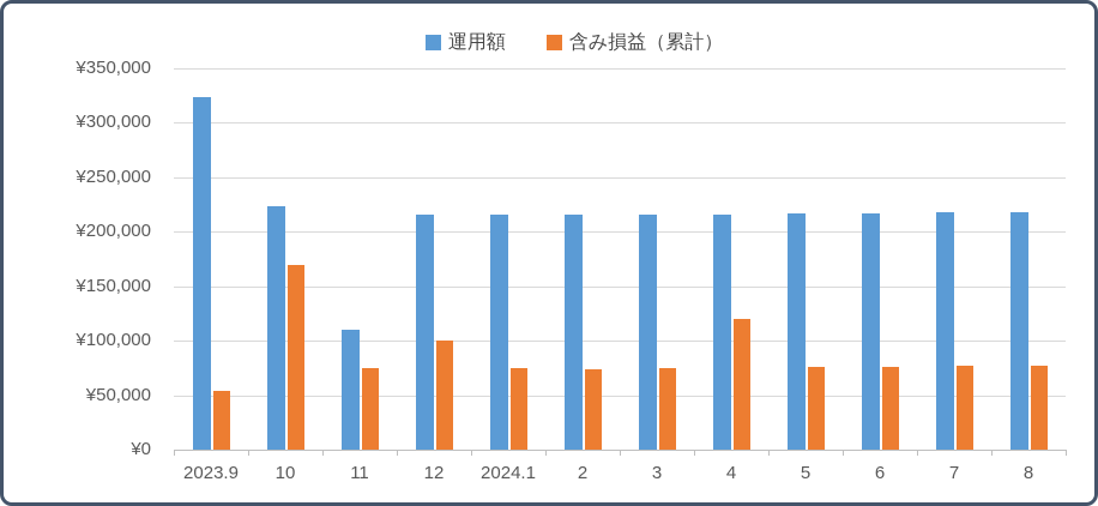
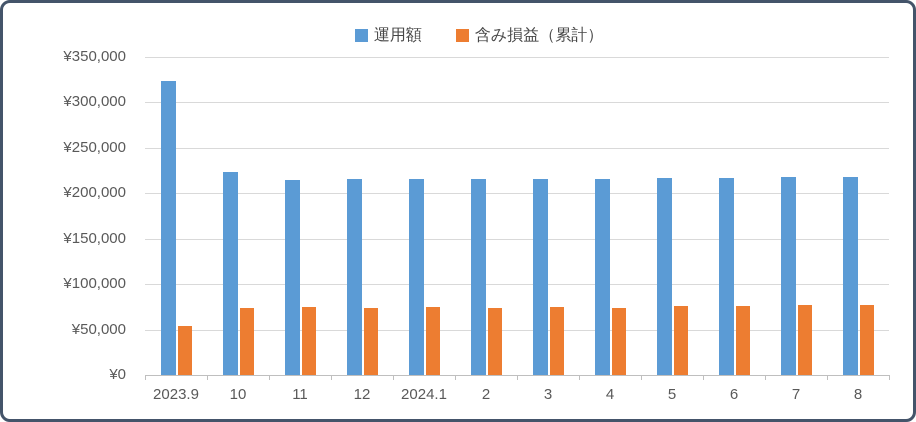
含み損益（累計）/10: ¥170000 -> ¥70000
運用額/11: ¥110000 -> ¥220000
含み損益（累計）/12: ¥100000 -> ¥70000
含み損益（累計）/4: ¥120000 -> ¥70000
